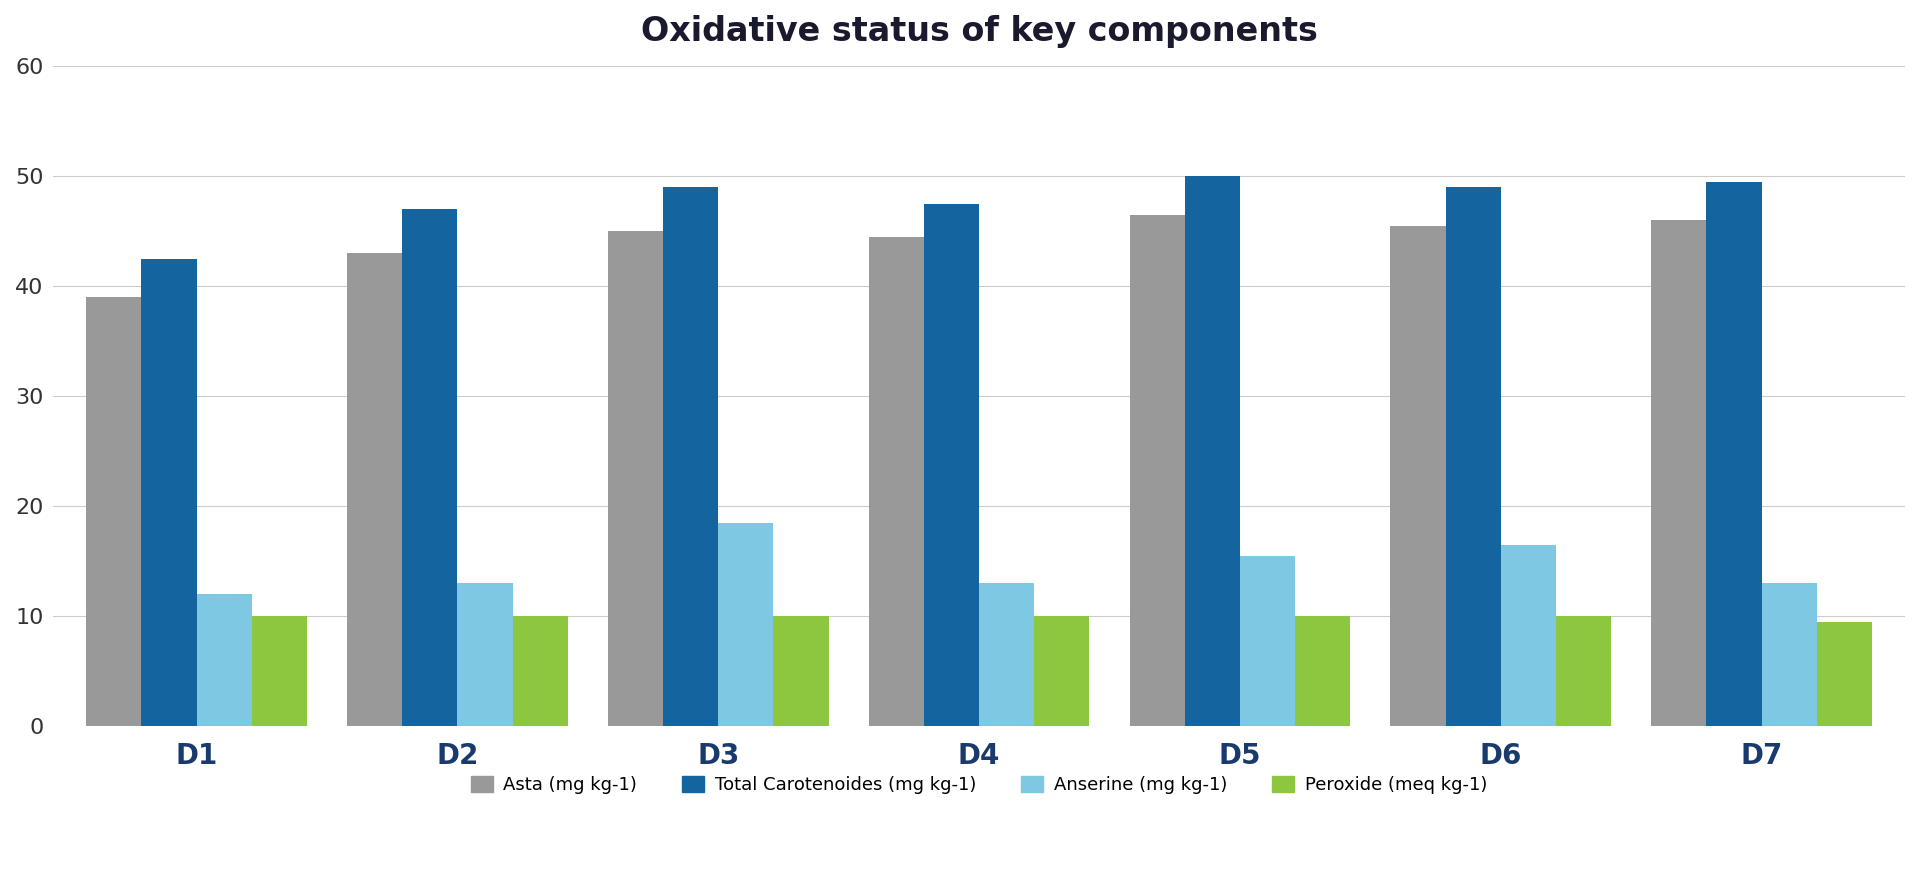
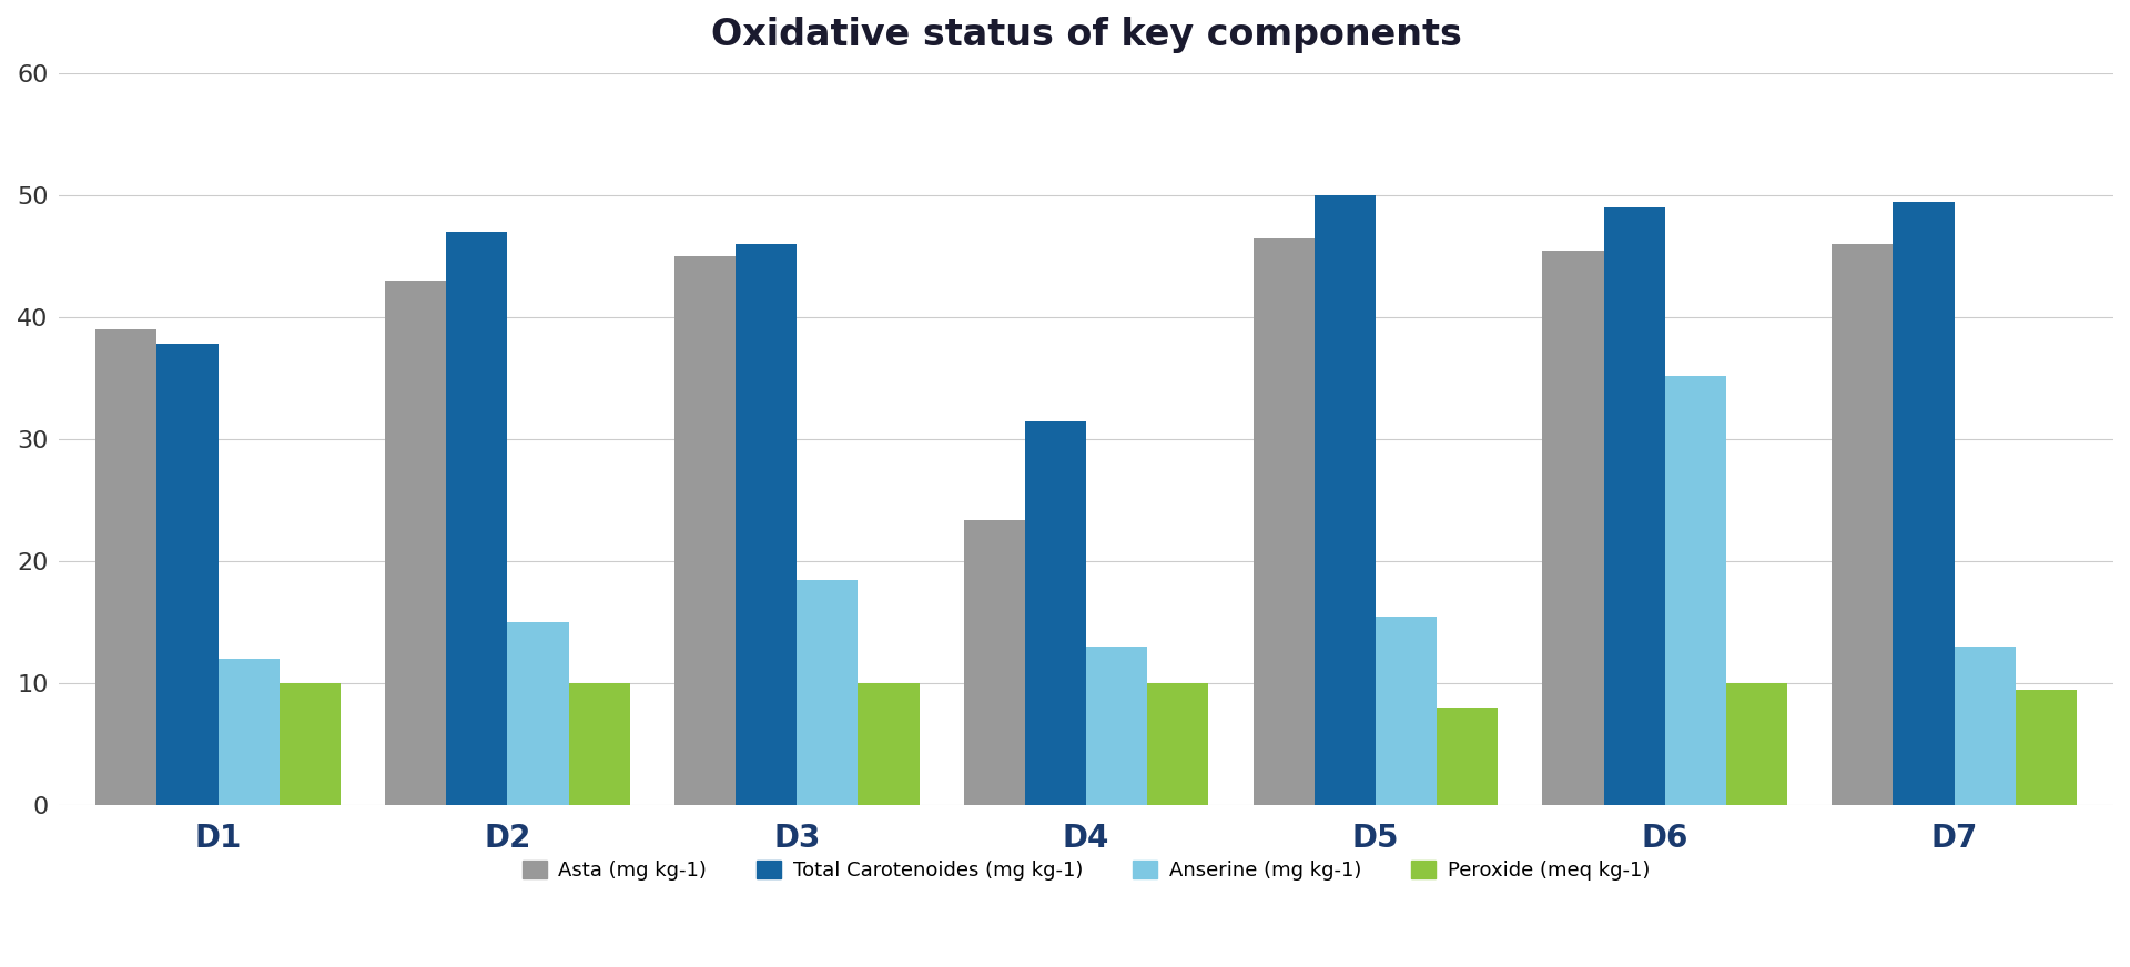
Total Carotenoides (mg kg-1)/D1: 42.5 -> 37.8
Anserine (mg kg-1)/D2: 13.0 -> 15.0
Total Carotenoides (mg kg-1)/D3: 49.0 -> 46.0
Asta (mg kg-1)/D4: 44.5 -> 23.4
Total Carotenoides (mg kg-1)/D4: 47.5 -> 31.5
Peroxide (meq kg-1)/D5: 10.0 -> 8.0
Anserine (mg kg-1)/D6: 16.5 -> 35.2
